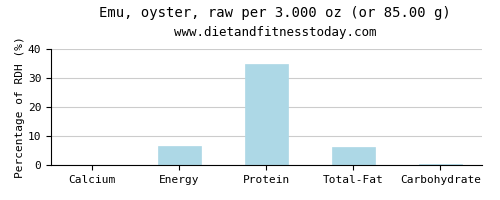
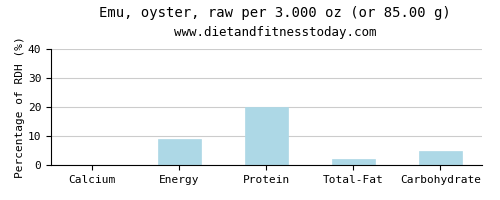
Energy: 6.5 -> 9.0
Protein: 35.0 -> 20.0
Total-Fat: 6.3 -> 2.0
Carbohydrate: 0.5 -> 5.0
